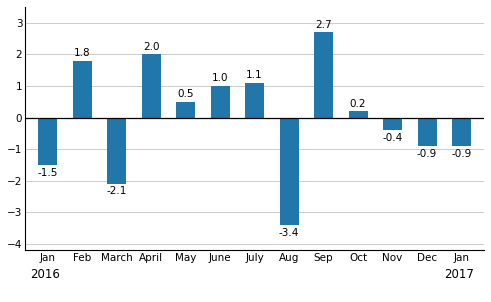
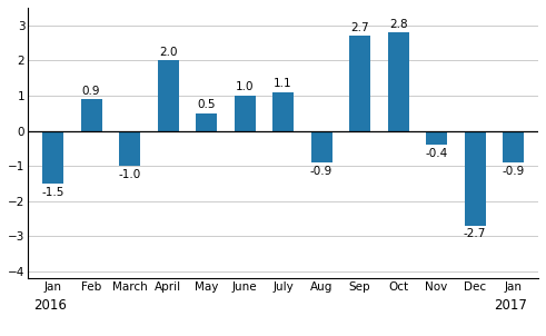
Feb: 1.8 -> 0.9
March: -2.1 -> -1.0
Aug: -3.4 -> -0.9
Oct: 0.2 -> 2.8
Dec: -0.9 -> -2.7
